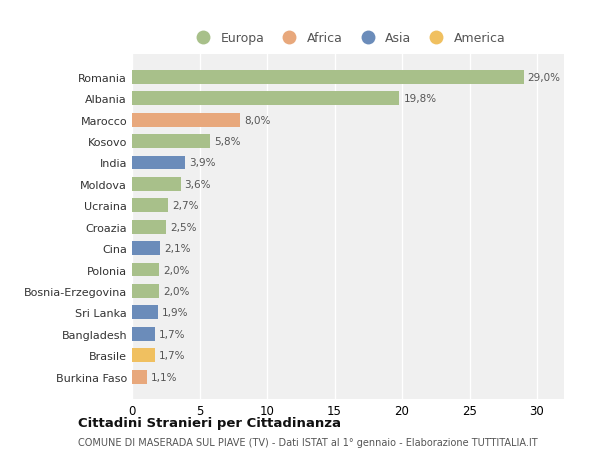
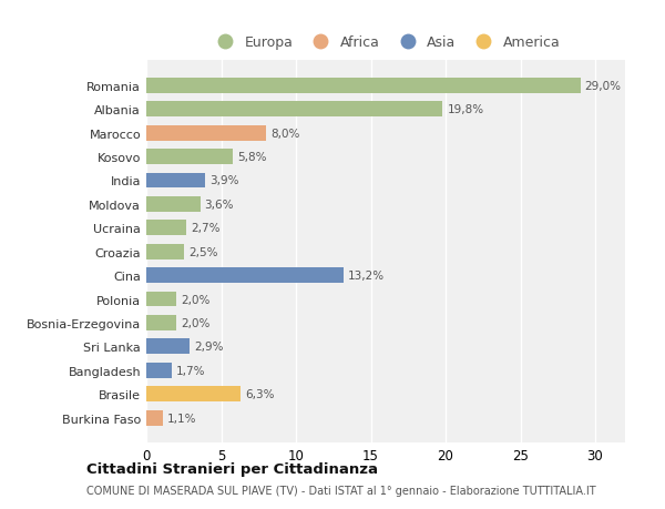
Cina: 2,1% -> 13,2%
Sri Lanka: 1,9% -> 2,9%
Brasile: 1,7% -> 6,3%
